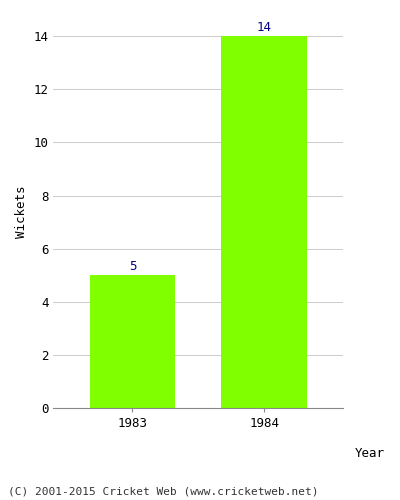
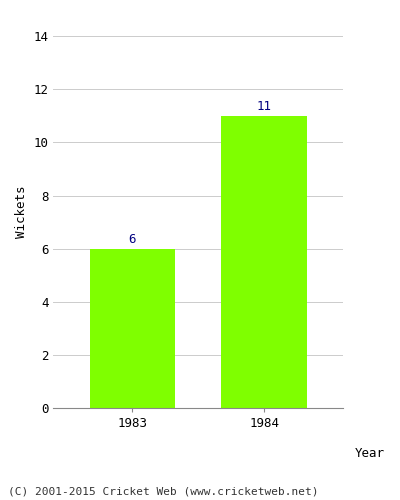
1983: 5 -> 6
1984: 14 -> 11
